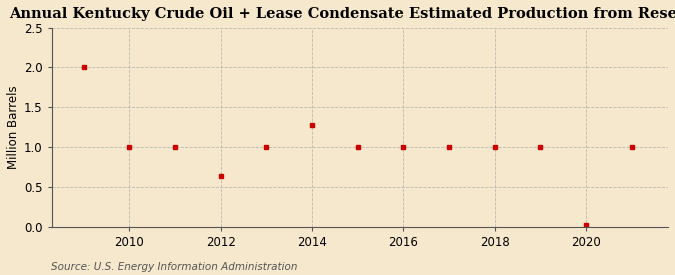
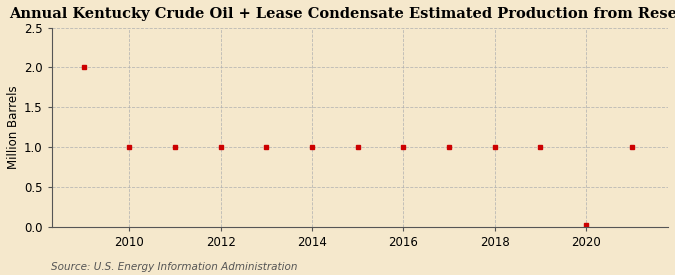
2012: 0.64 -> 1.00
2014: 1.28 -> 1.00
